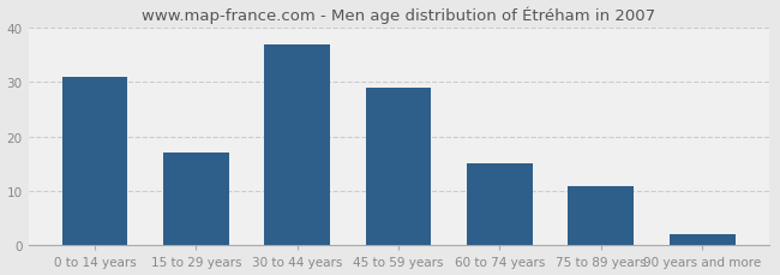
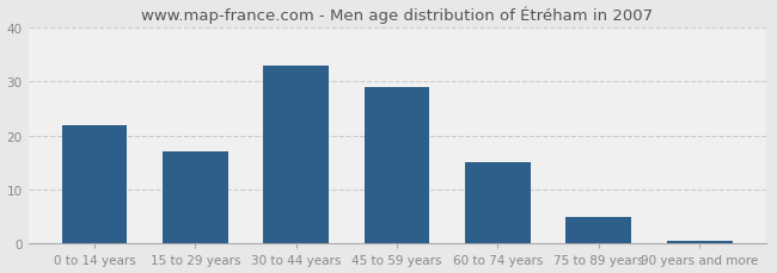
0 to 14 years: 31.0 -> 22.0
30 to 44 years: 37.0 -> 33.0
75 to 89 years: 11.0 -> 5.0
90 years and more: 2.0 -> 0.5
